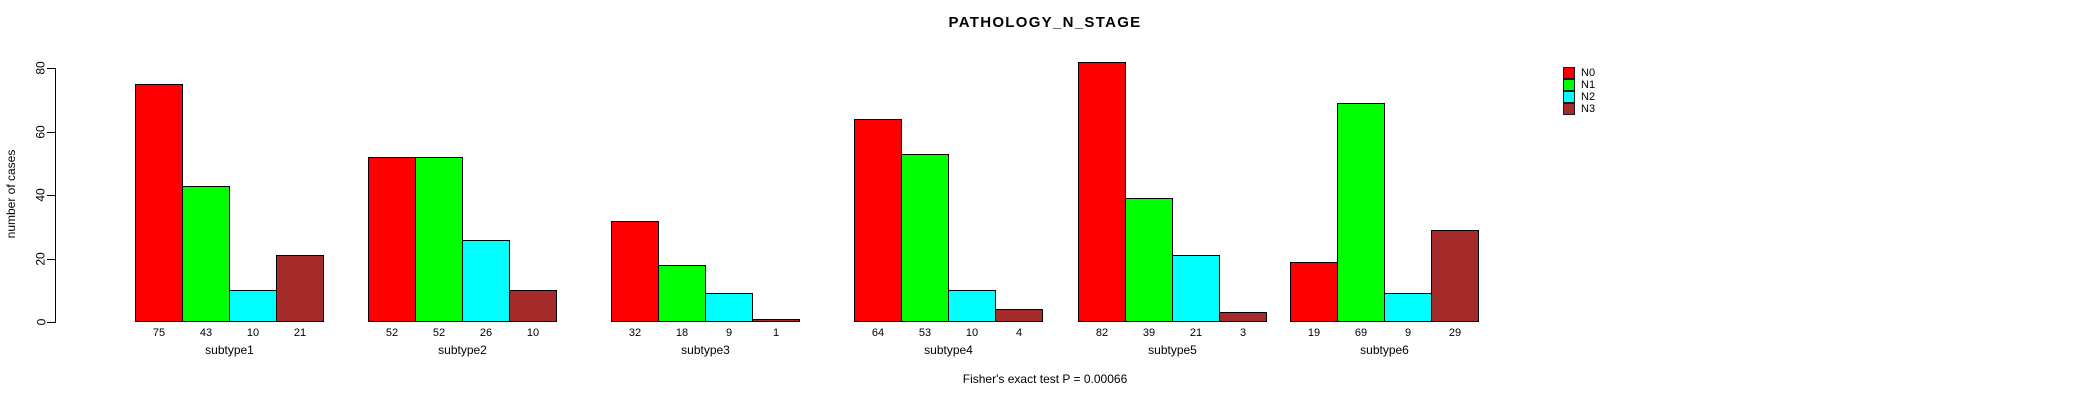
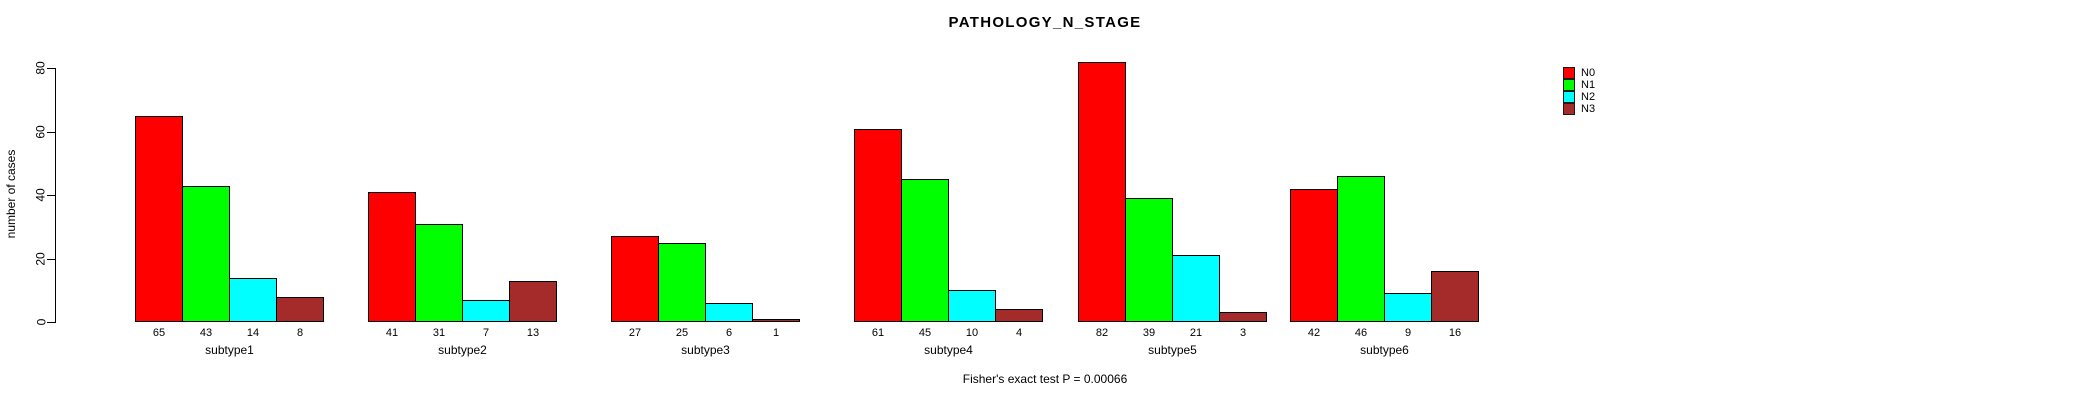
N0/subtype1: 75 -> 65
N2/subtype1: 10 -> 14
N3/subtype1: 21 -> 8
N0/subtype2: 52 -> 41
N1/subtype2: 52 -> 31
N2/subtype2: 26 -> 7
N3/subtype2: 10 -> 13
N0/subtype3: 32 -> 27
N1/subtype3: 18 -> 25
N2/subtype3: 9 -> 6
N0/subtype4: 64 -> 61
N1/subtype4: 53 -> 45
N0/subtype6: 19 -> 42
N1/subtype6: 69 -> 46
N3/subtype6: 29 -> 16
